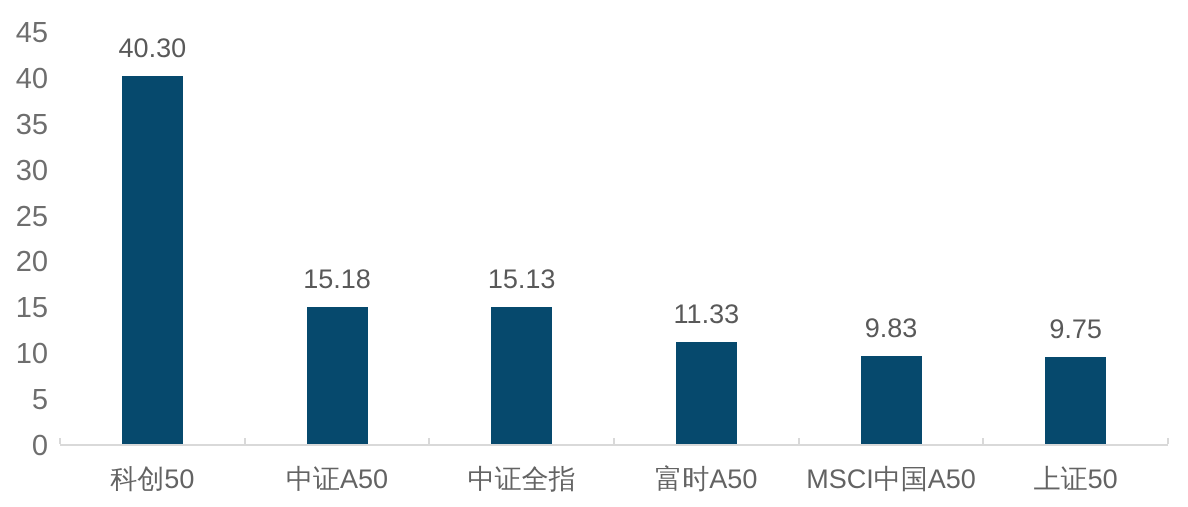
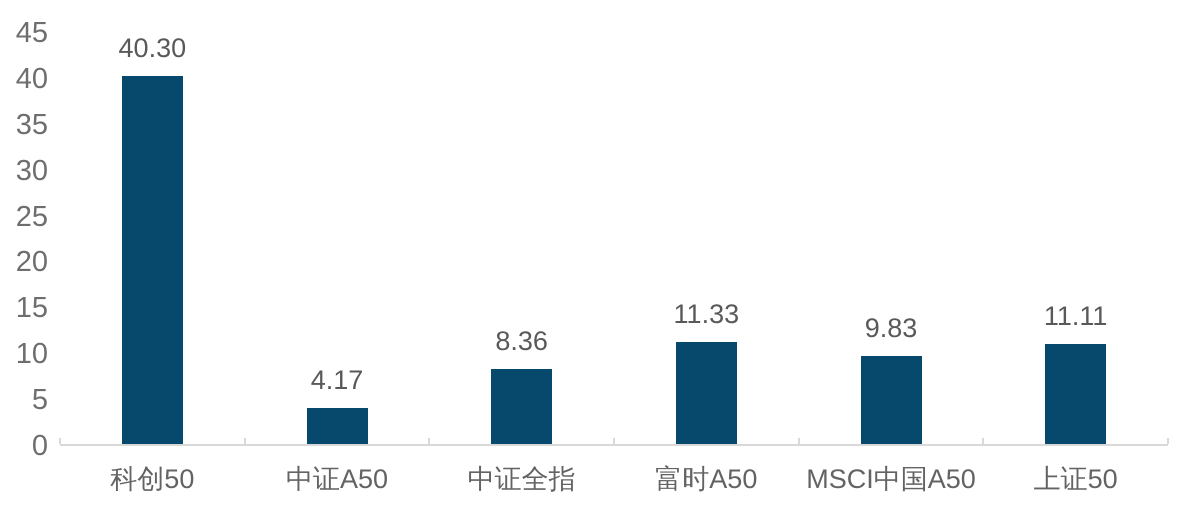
中证A50: 15.18 -> 4.17
中证全指: 15.13 -> 8.36
上证50: 9.75 -> 11.11
